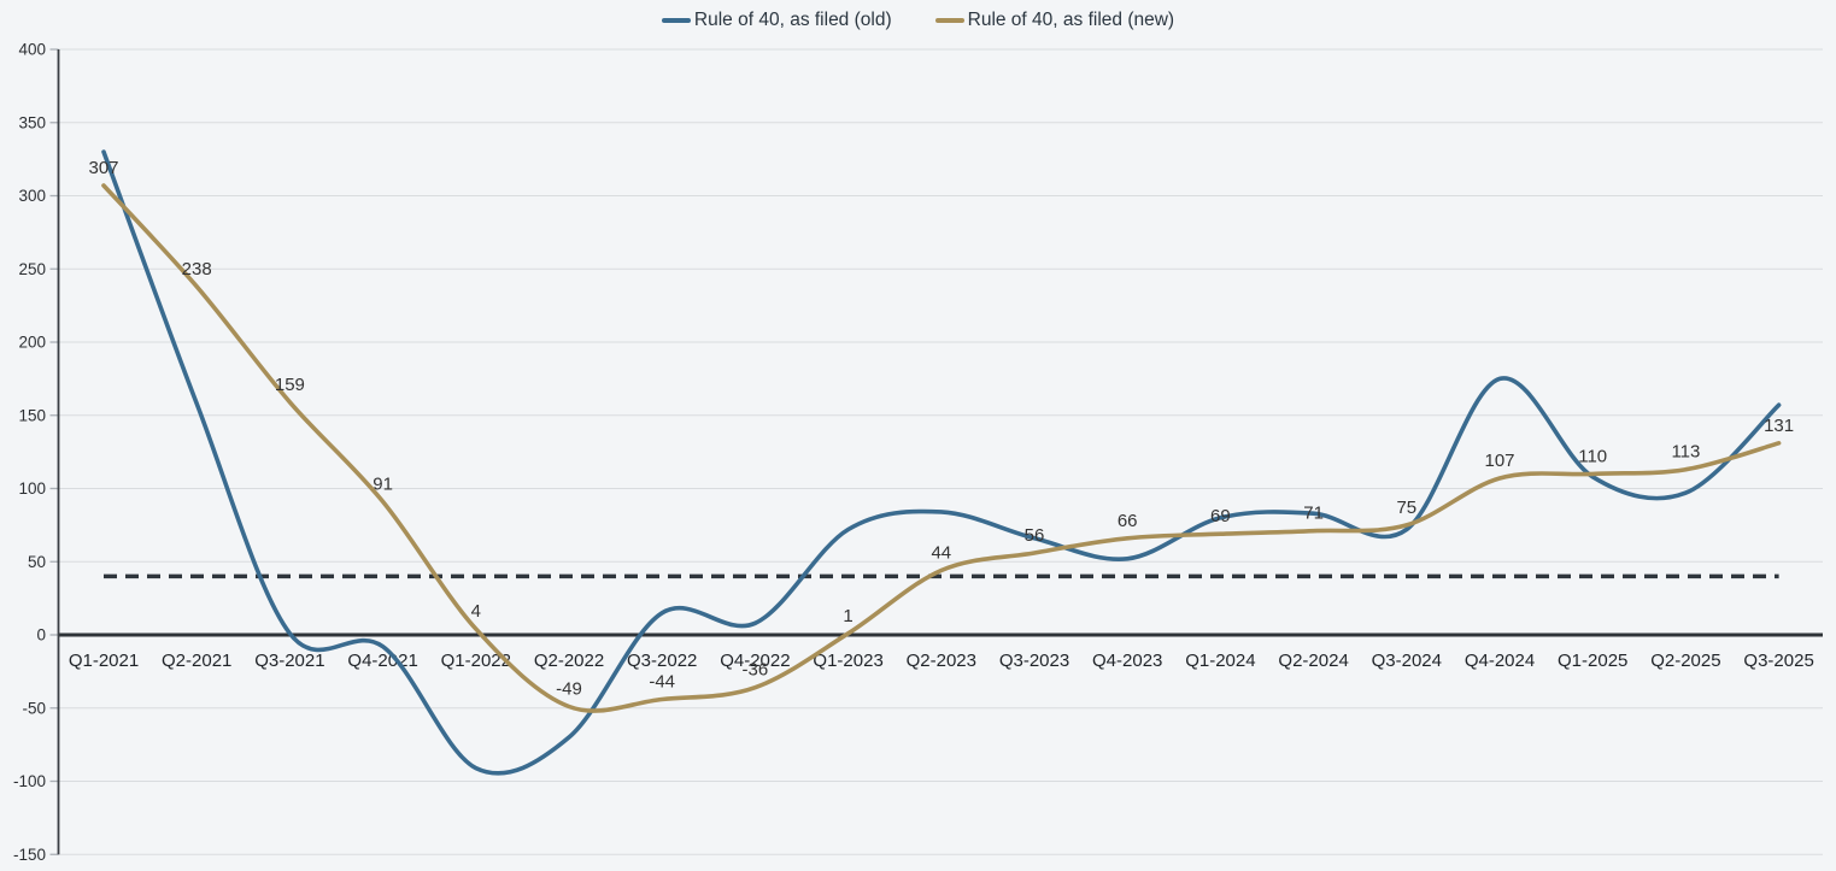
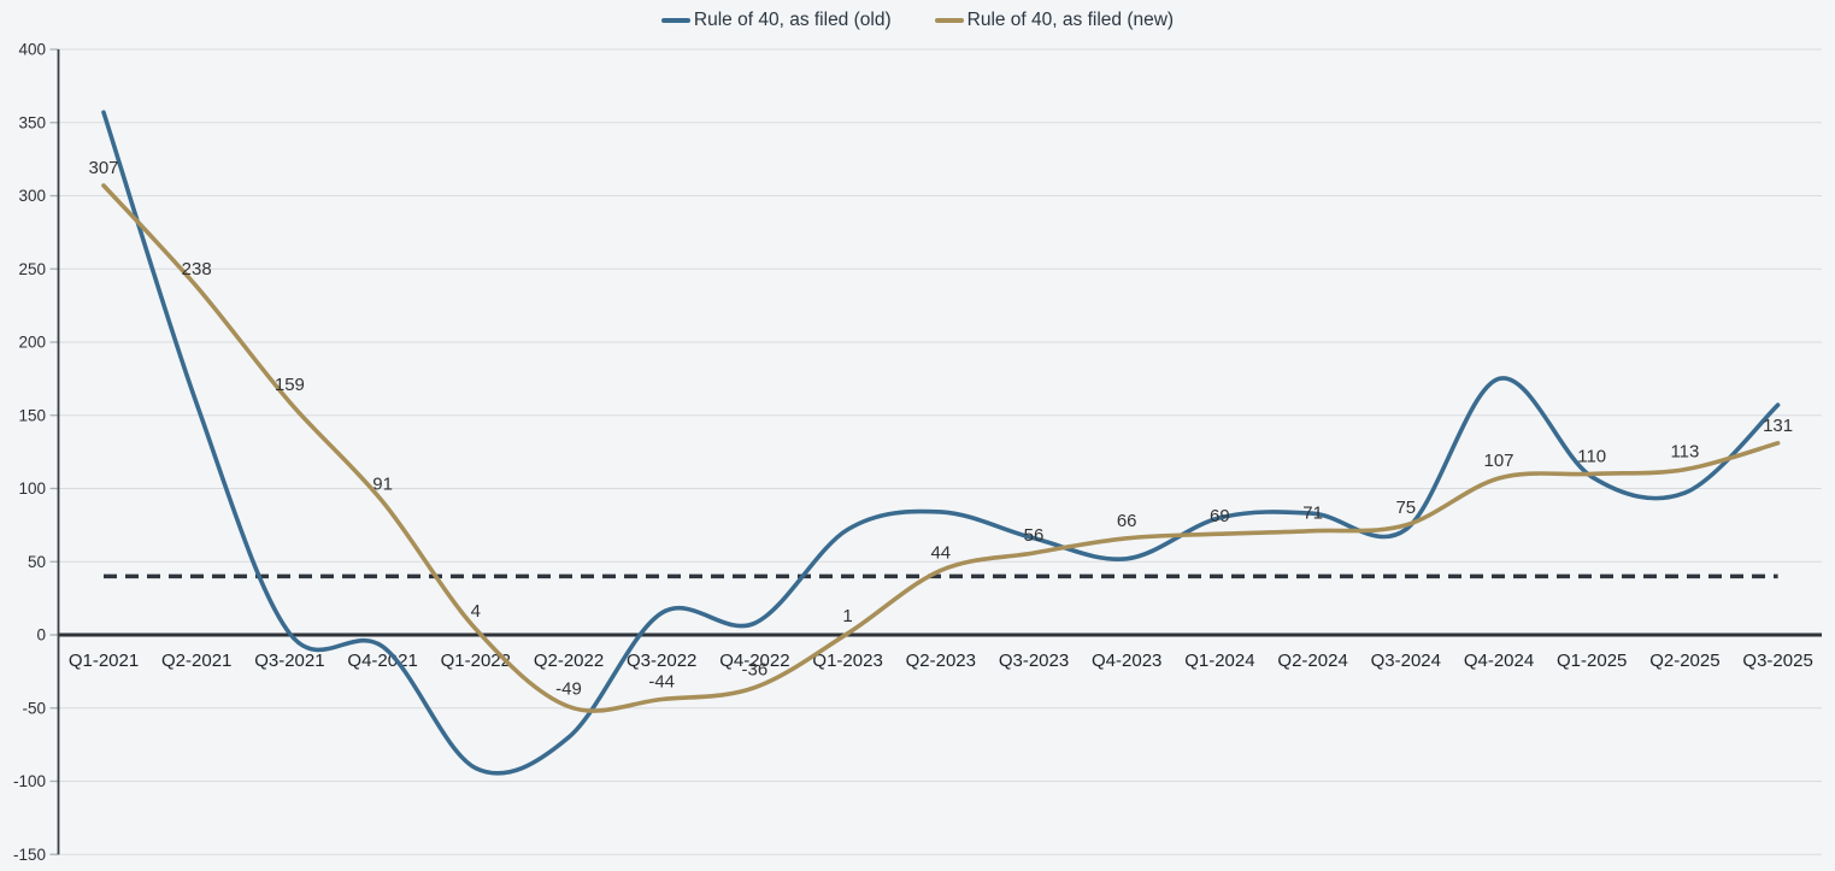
Rule of 40, as filed (old)/Q1-2021: 330 -> 357
